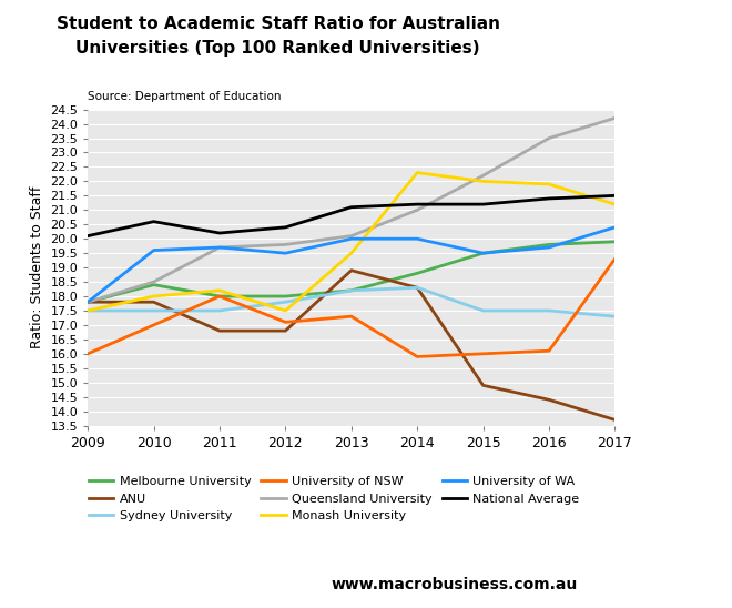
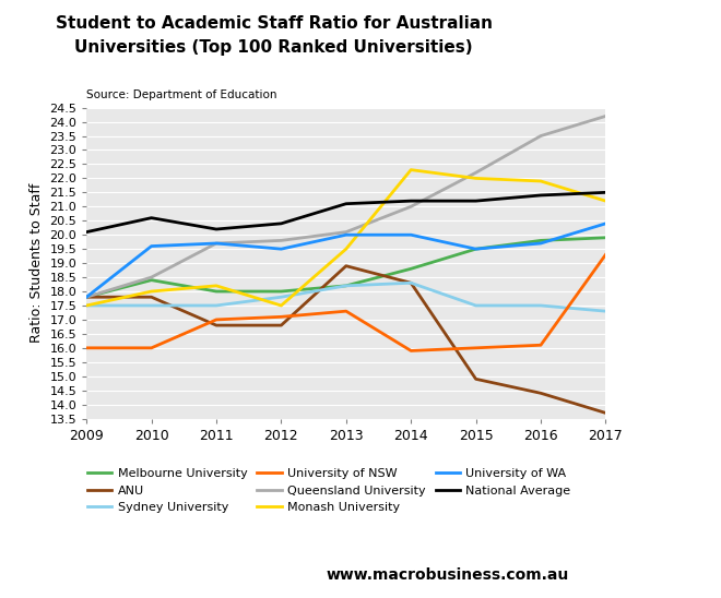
University of NSW/2010: 17.0 -> 16.0
University of NSW/2011: 18.0 -> 17.0
